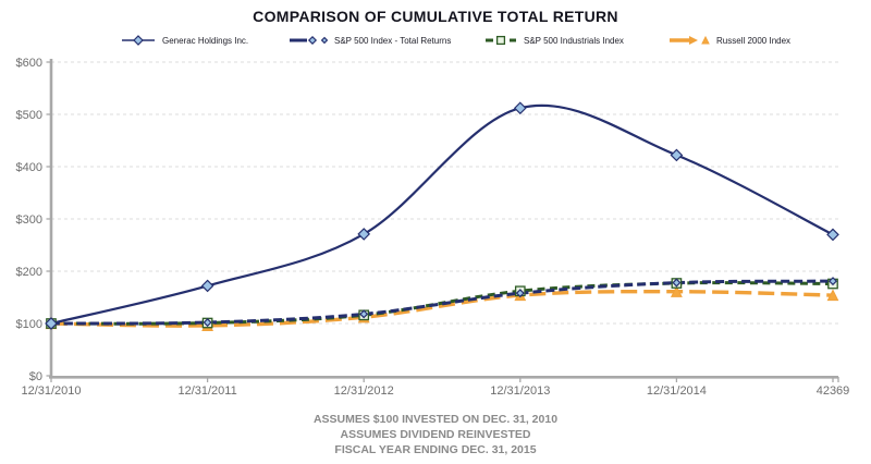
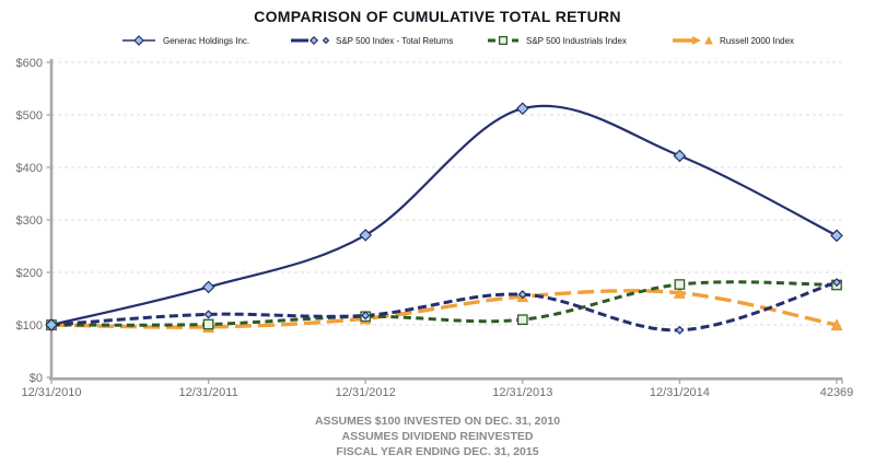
S&P 500 Index - Total Returns/12/31/2011: $100 -> $120
S&P 500 Industrials Index/12/31/2013: $160 -> $110
S&P 500 Index - Total Returns/12/31/2014: $180 -> $90
Russell 2000 Index/42369: $150 -> $100
